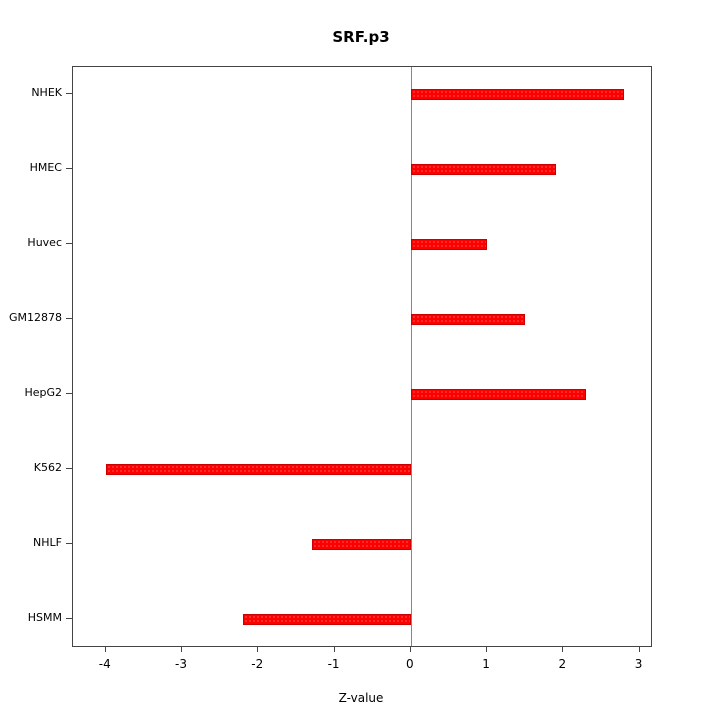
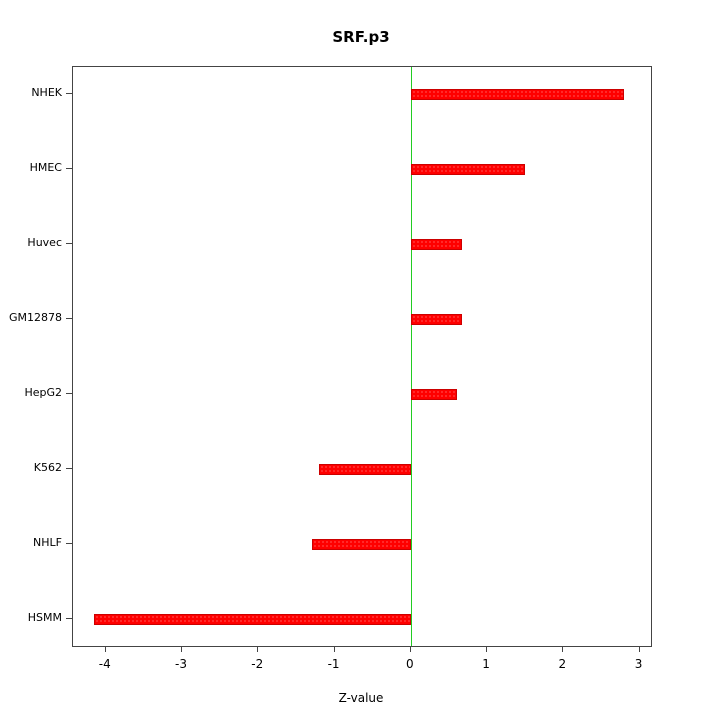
HMEC: 1.9 -> 1.5
Huvec: 1.0 -> 0.7
GM12878: 1.5 -> 0.7
HepG2: 2.3 -> 0.6
K562: -4.0 -> -1.2
HSMM: -2.2 -> -4.2
